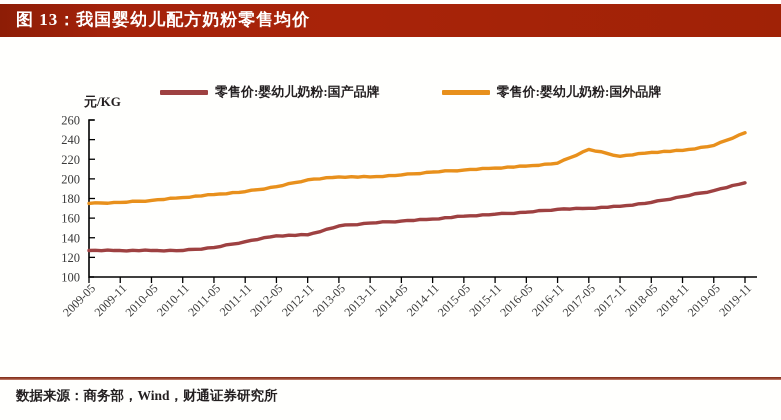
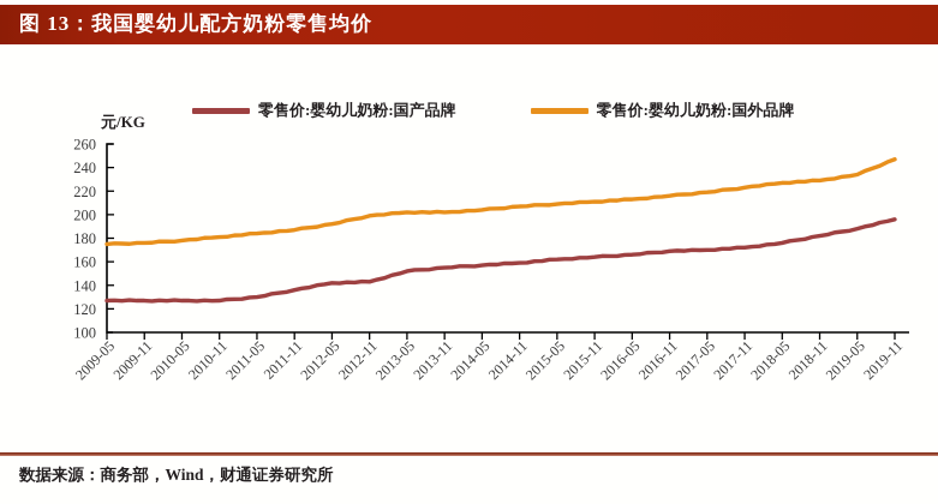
零售价:婴幼儿奶粉:国外品牌/2017-05: 230 -> 220
